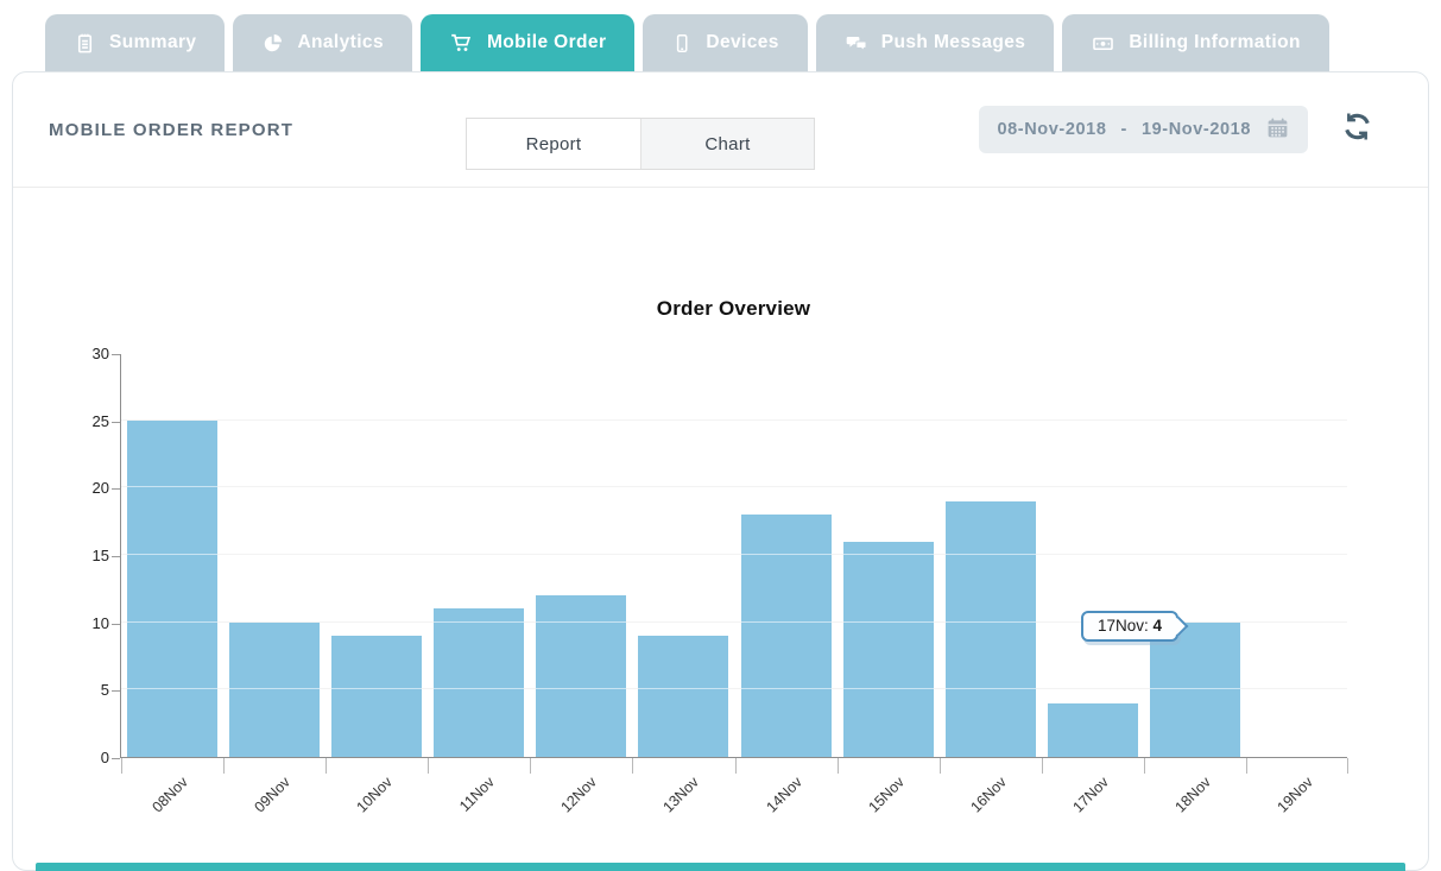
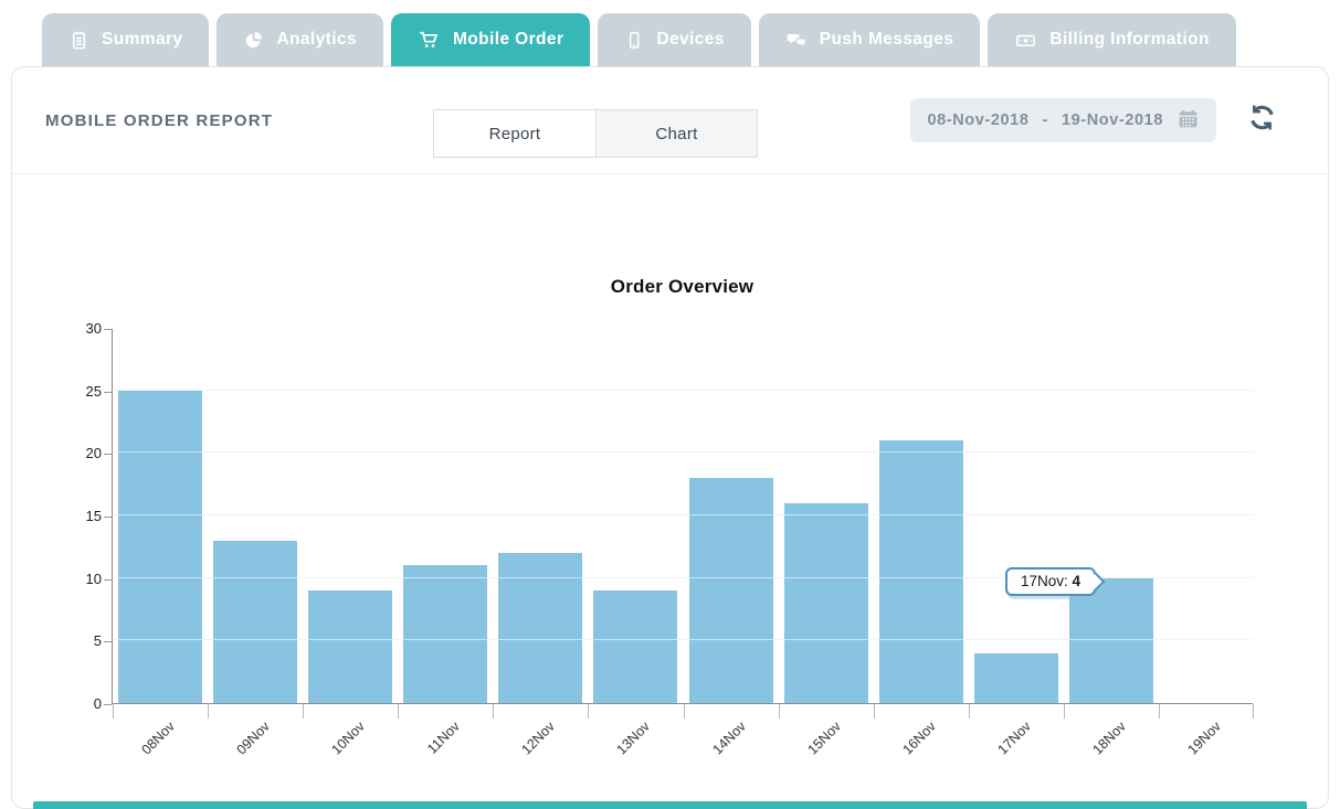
09Nov: 10 -> 13
16Nov: 19 -> 21
